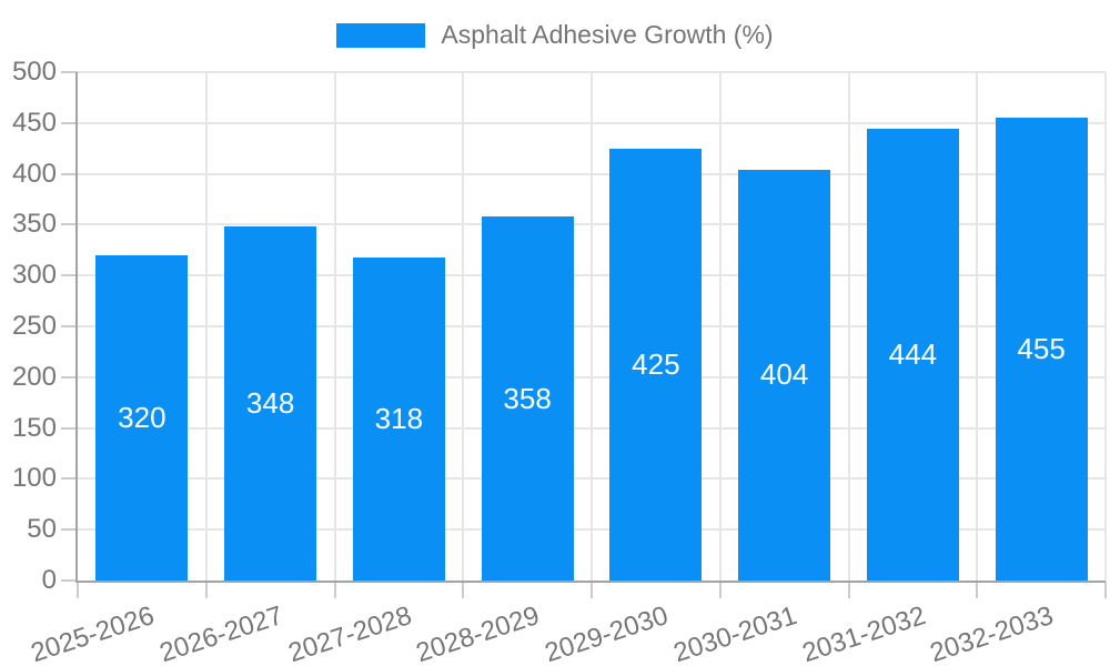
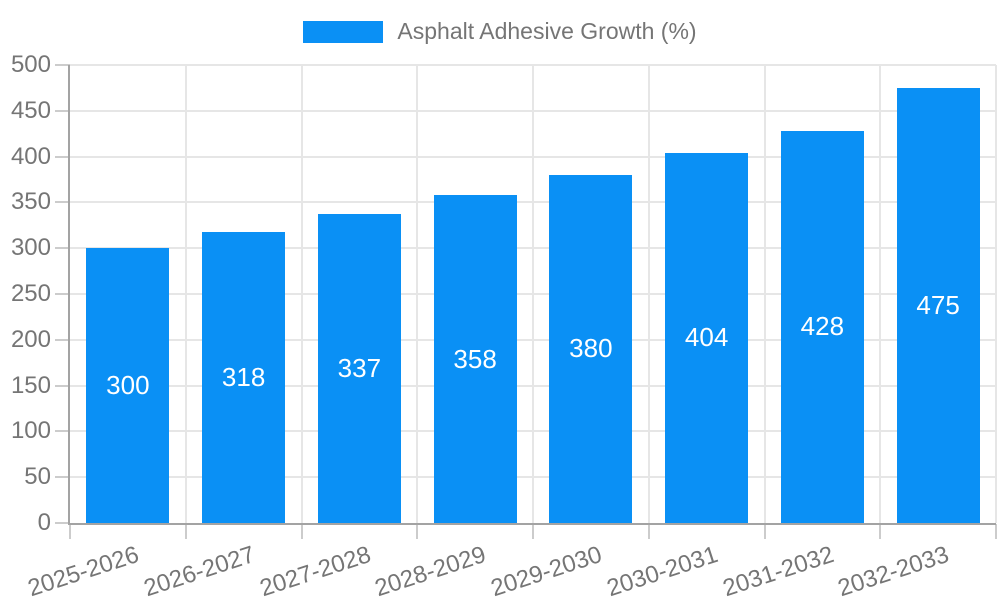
2025-2026: 320 -> 300
2026-2027: 348 -> 318
2027-2028: 318 -> 337
2029-2030: 425 -> 380
2031-2032: 444 -> 428
2032-2033: 455 -> 475
